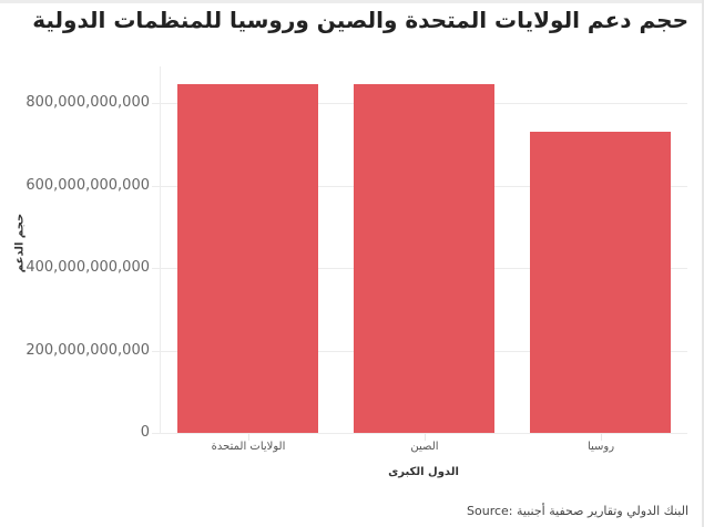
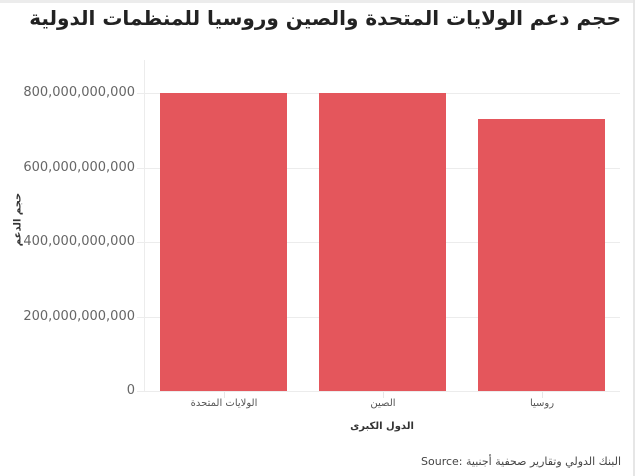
الولايات المتحدة: 850000000000 -> 800000000000
الصين: 850000000000 -> 800000000000
